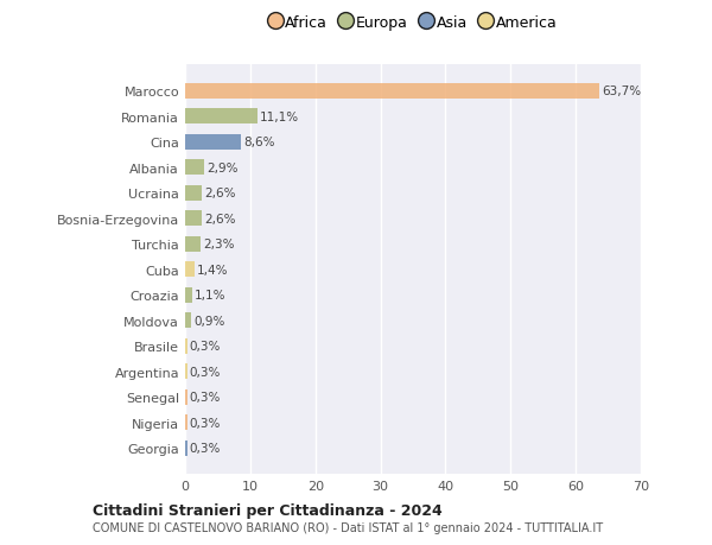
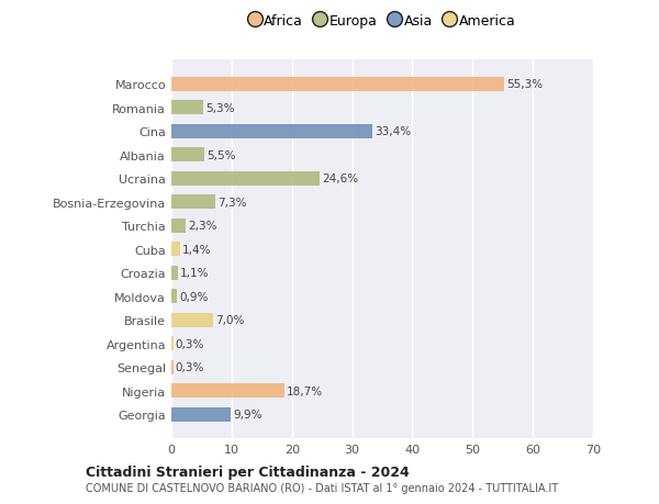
Marocco: 63,7% -> 55,3%
Romania: 11,1% -> 5,3%
Cina: 8,6% -> 33,4%
Albania: 2,9% -> 5,5%
Ucraina: 2,6% -> 24,6%
Bosnia-Erzegovina: 2,6% -> 7,3%
Brasile: 0,3% -> 7,0%
Nigeria: 0,3% -> 18,7%
Georgia: 0,3% -> 9,9%
